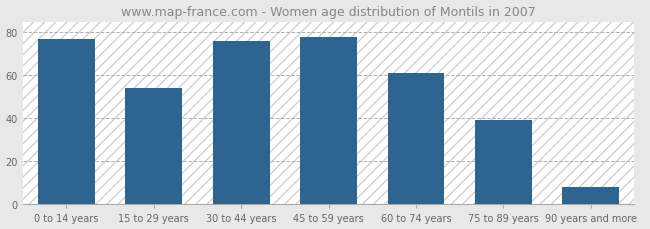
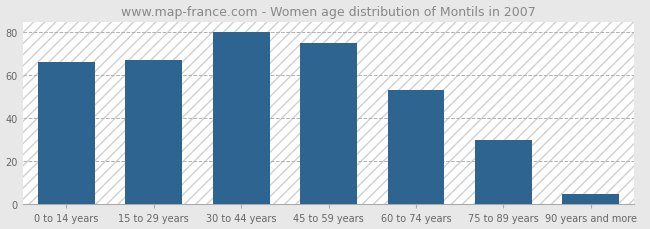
0 to 14 years: 77 -> 66
15 to 29 years: 54 -> 67
30 to 44 years: 76 -> 80
45 to 59 years: 78 -> 75
60 to 74 years: 61 -> 53
75 to 89 years: 39 -> 30
90 years and more: 8 -> 5
